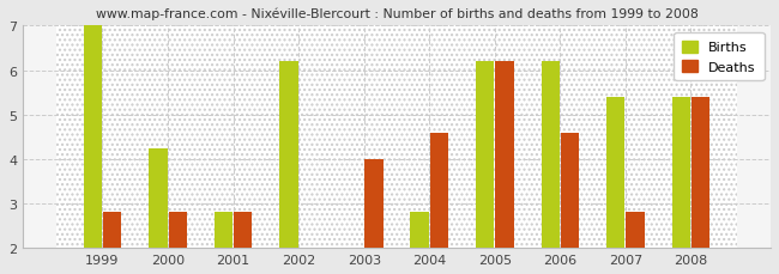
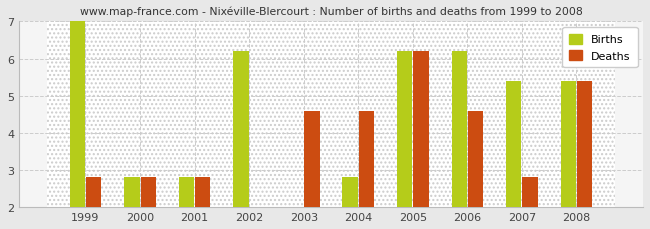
Births/2000: 4.25 -> 2.80
Deaths/2003: 4.00 -> 4.60
